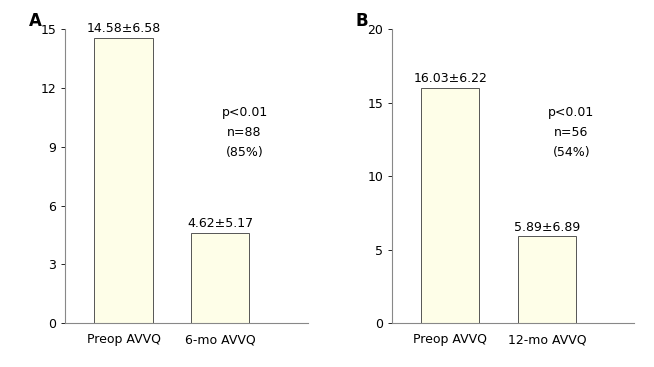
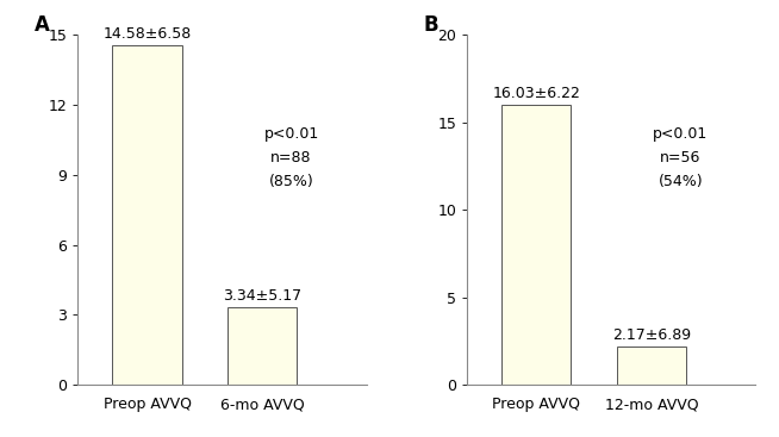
6-mo AVVQ: 4.62 -> 3.34
12-mo AVVQ: 5.89 -> 2.17
